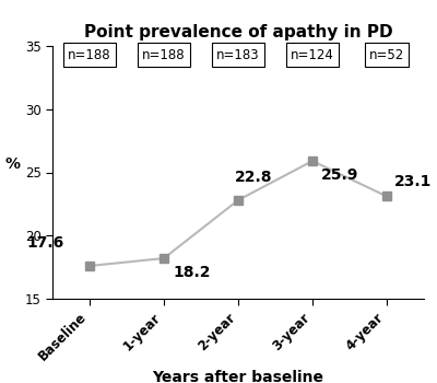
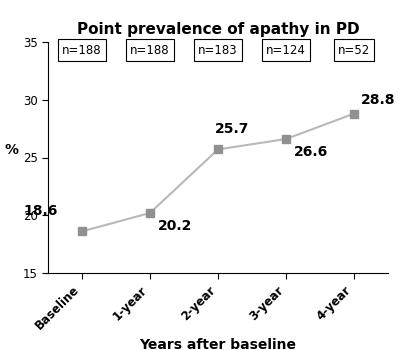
Baseline: 17.6 -> 18.6
1-year: 18.2 -> 20.2
2-year: 22.8 -> 25.7
3-year: 25.9 -> 26.6
4-year: 23.1 -> 28.8
